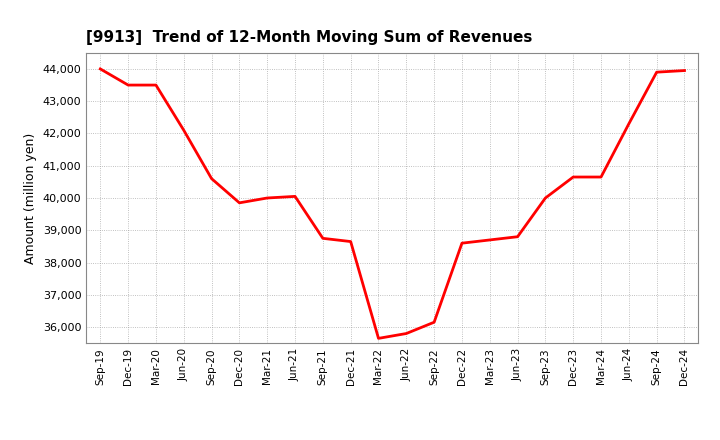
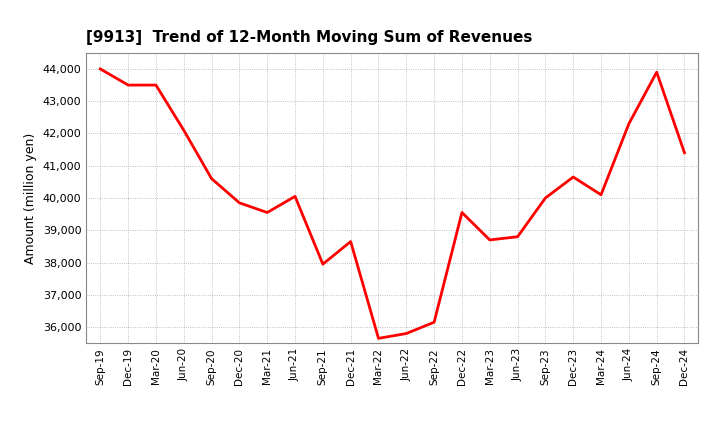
Mar-21: 40,000 -> 39,550
Sep-21: 38,750 -> 37,950
Dec-22: 38,600 -> 39,550
Mar-24: 40,650 -> 40,100
Dec-24: 43,950 -> 41,400
